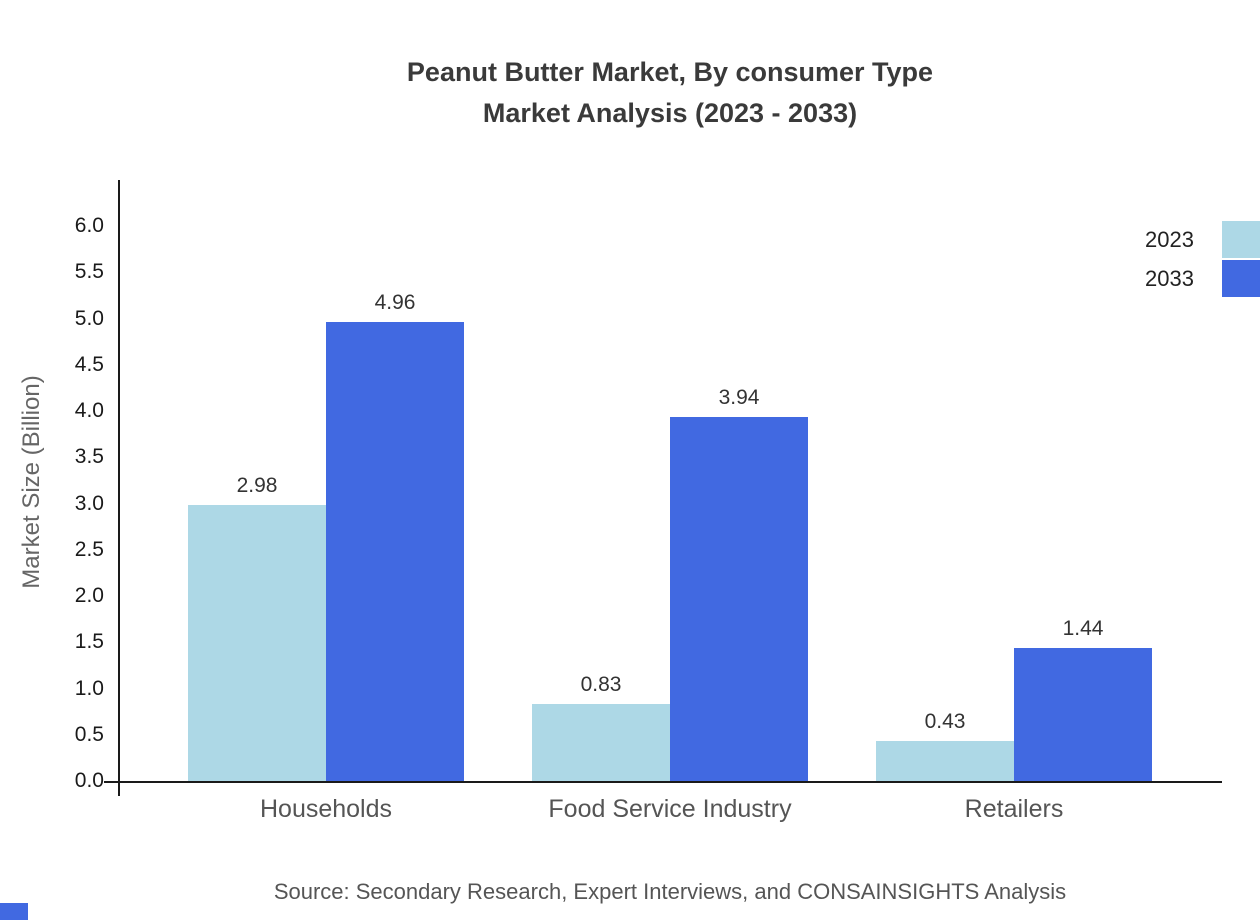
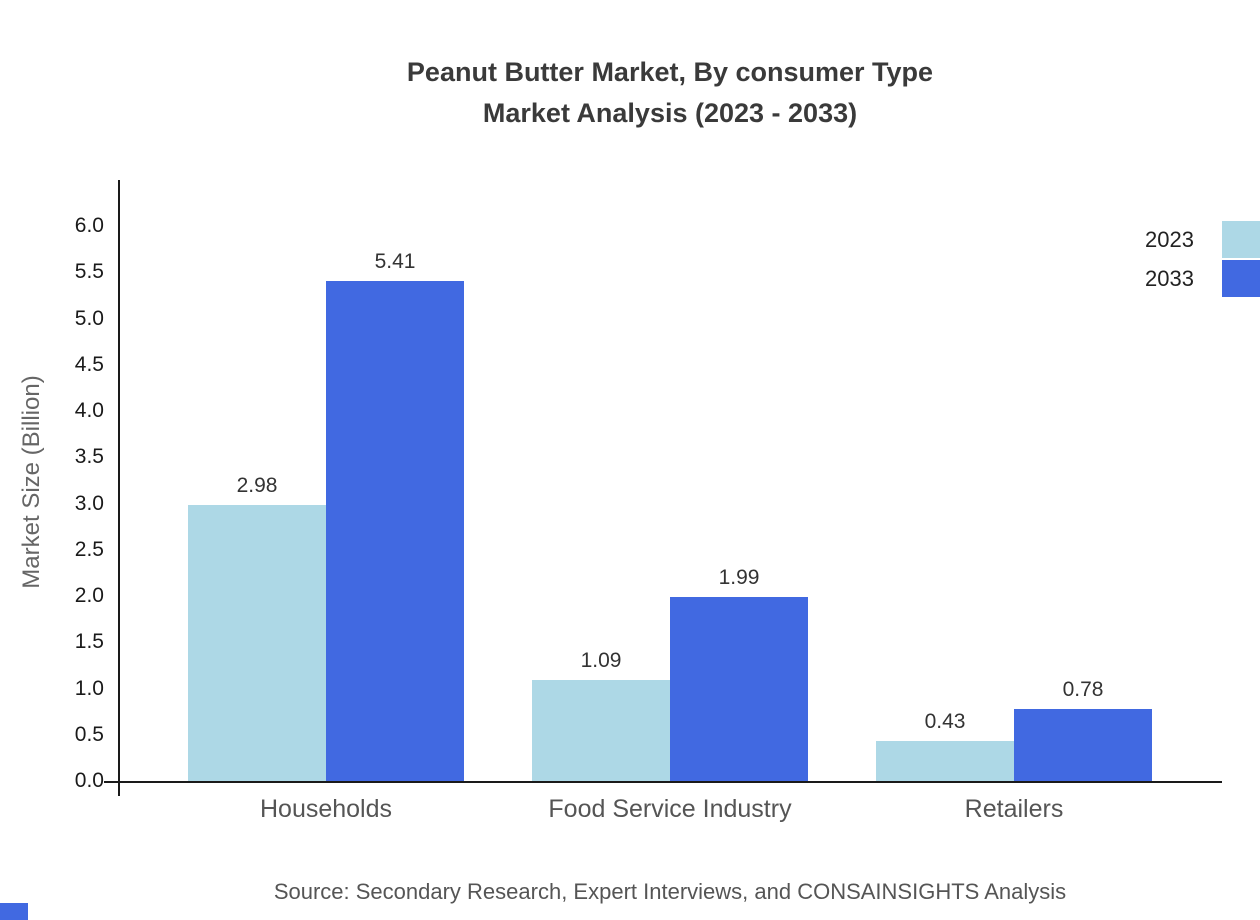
2033/Households: 4.96 -> 5.41
2023/Food Service Industry: 0.83 -> 1.09
2033/Food Service Industry: 3.94 -> 1.99
2033/Retailers: 1.44 -> 0.78
